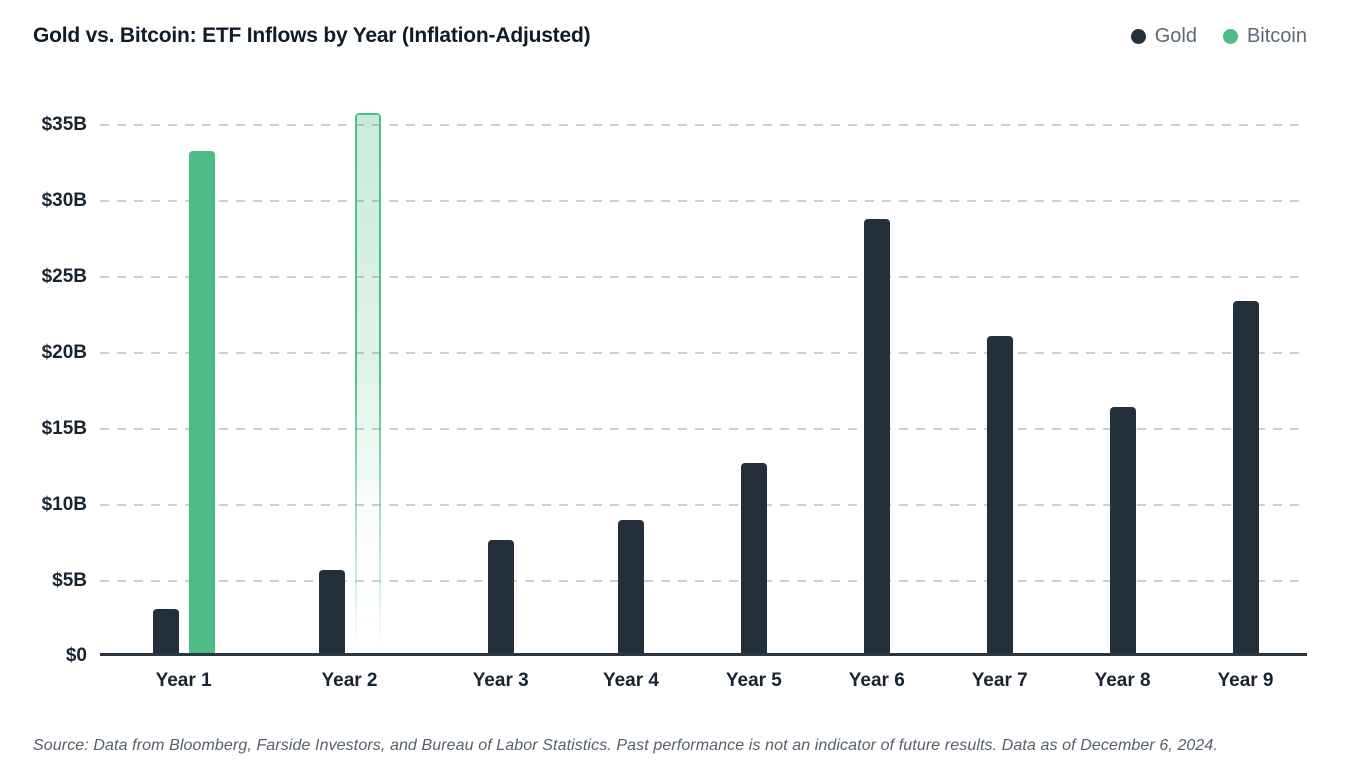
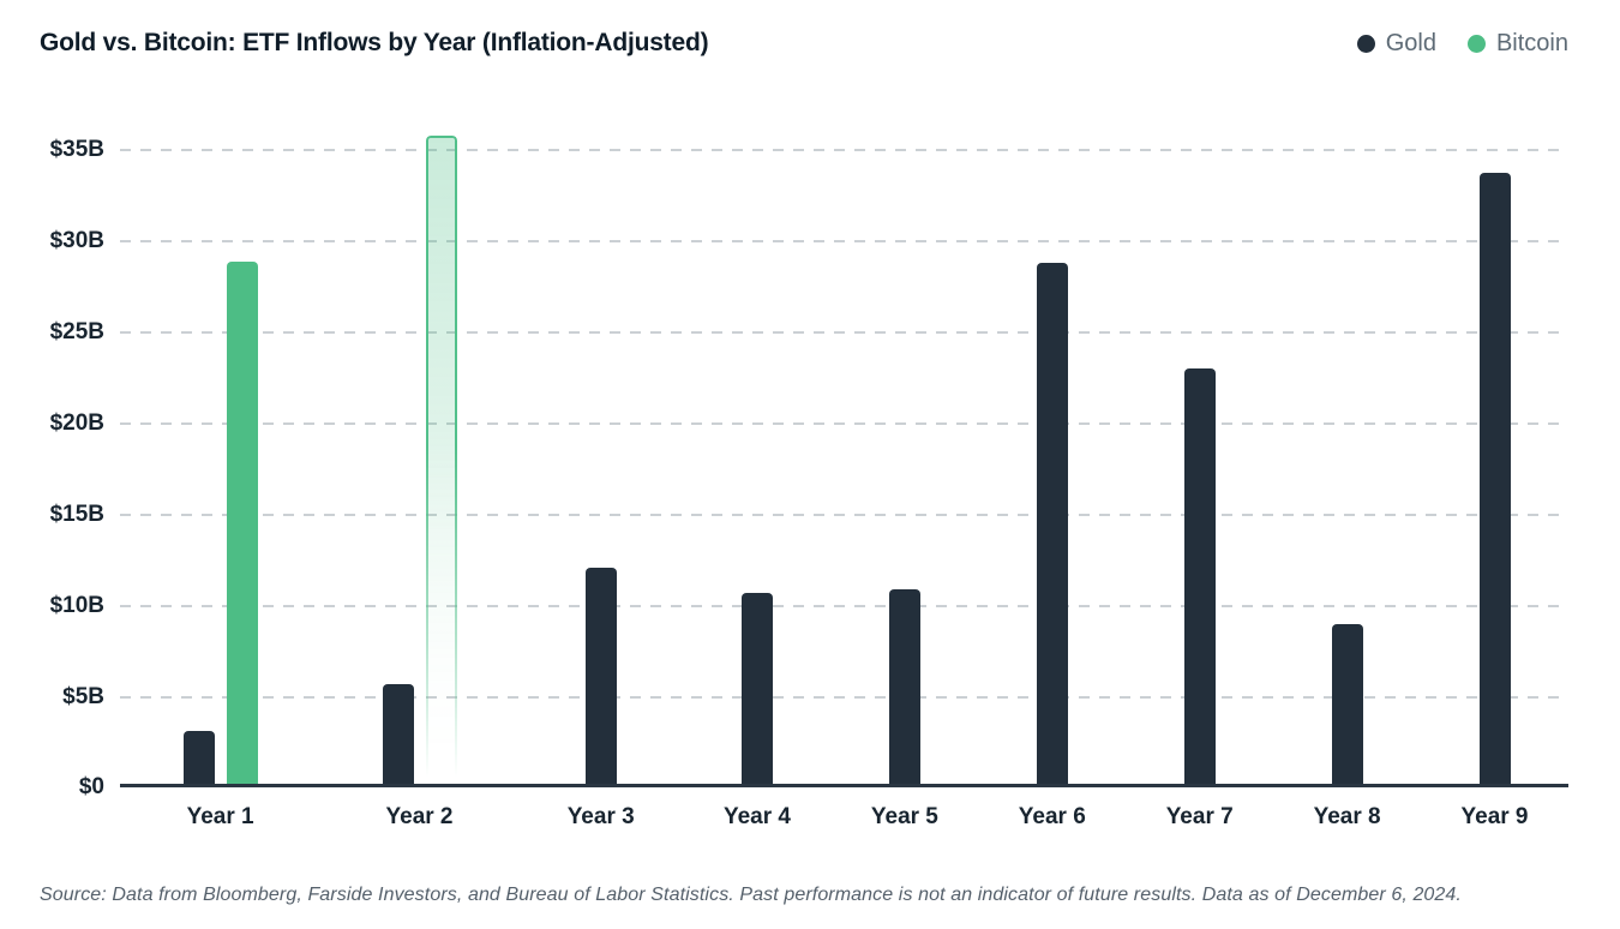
Bitcoin/Year 1: $33.2B -> $28.8B
Gold/Year 3: $7.5B -> $11.9B
Gold/Year 4: $8.8B -> $10.5B
Gold/Year 5: $12.6B -> $10.7B
Gold/Year 7: $21.0B -> $22.9B
Gold/Year 8: $16.3B -> $8.8B
Gold/Year 9: $23.3B -> $33.7B
